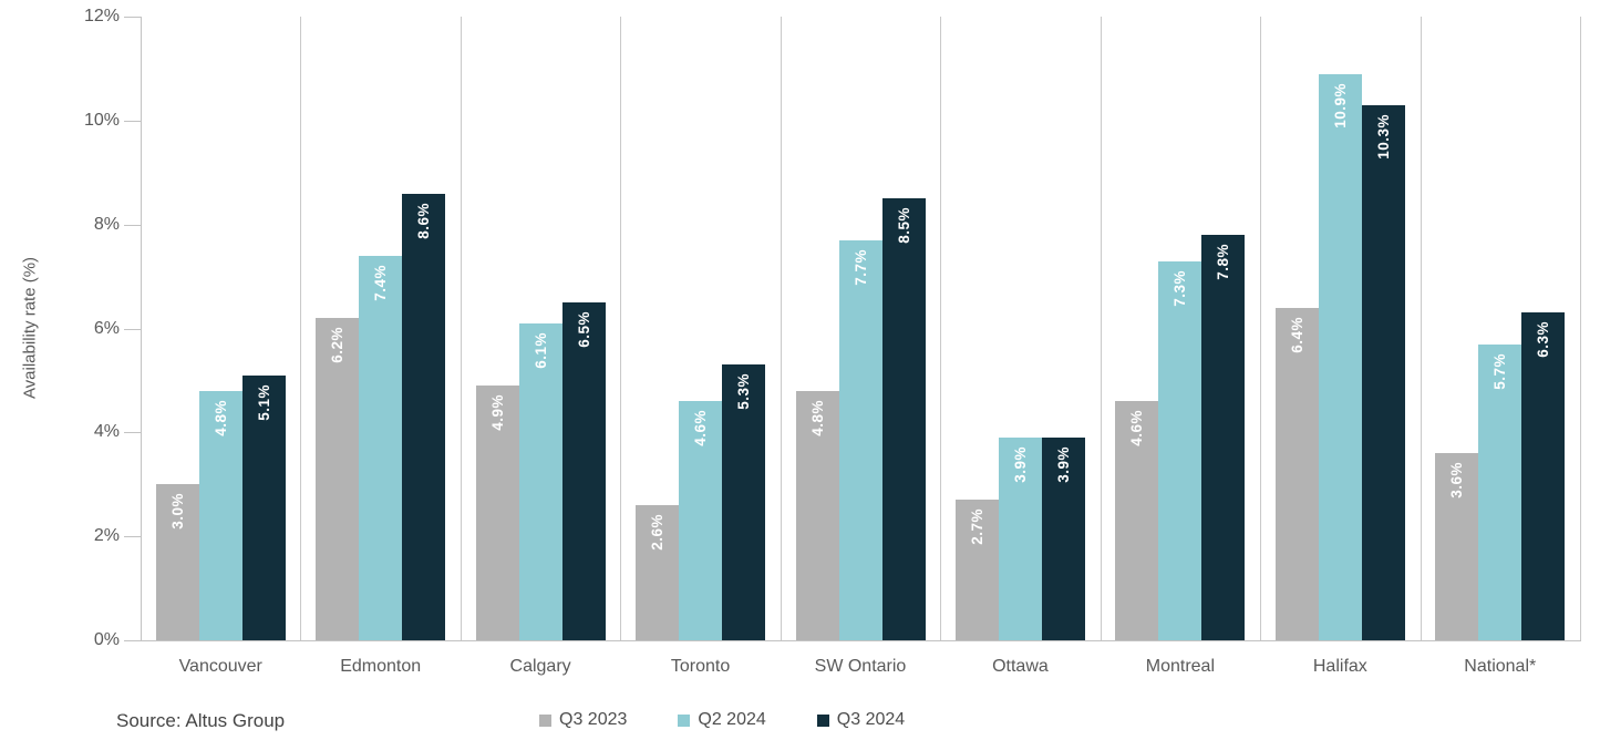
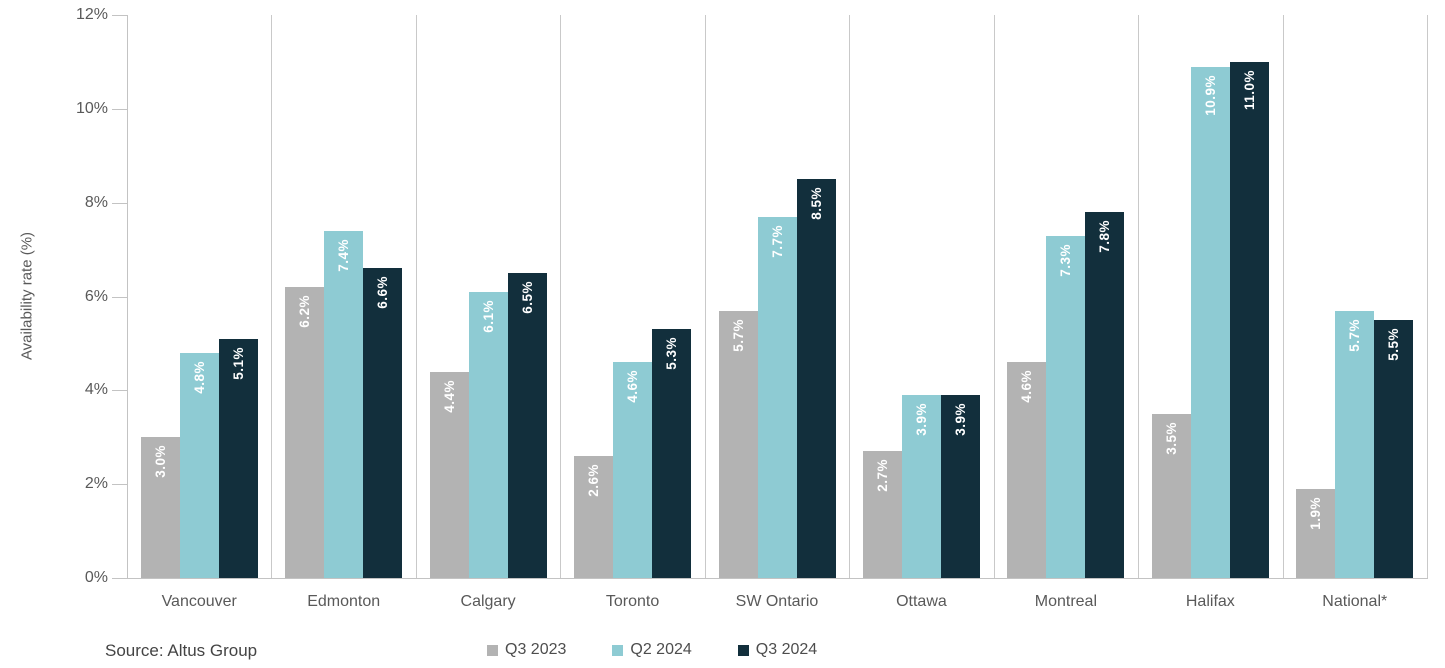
Q3 2024/Edmonton: 8.6% -> 6.6%
Q3 2023/Calgary: 4.9% -> 4.4%
Q3 2023/SW Ontario: 4.8% -> 5.7%
Q3 2023/Halifax: 6.4% -> 3.5%
Q3 2024/Halifax: 10.3% -> 11.0%
Q3 2023/National*: 3.6% -> 1.9%
Q3 2024/National*: 6.3% -> 5.5%
